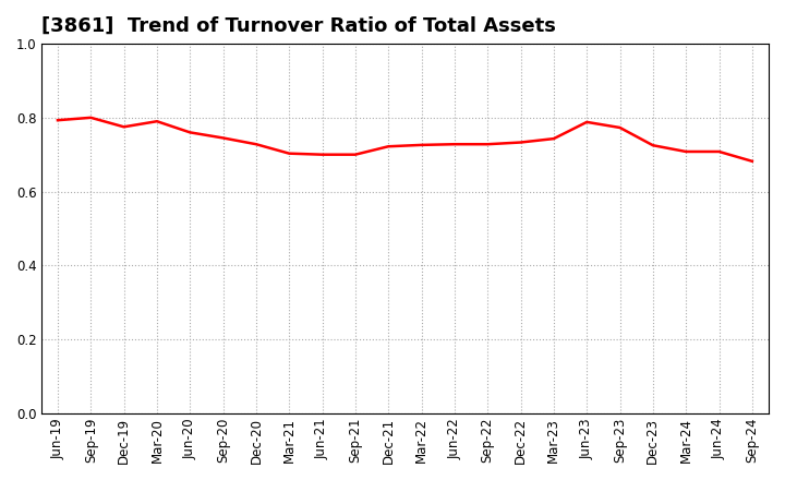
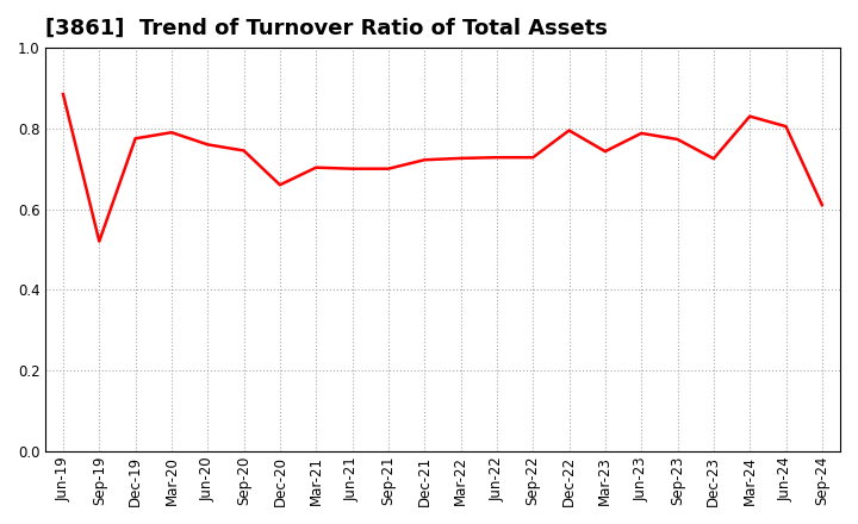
Jun-19: 0.793 -> 0.885
Sep-19: 0.800 -> 0.520
Dec-20: 0.728 -> 0.660
Dec-22: 0.733 -> 0.795
Mar-24: 0.708 -> 0.830
Jun-24: 0.708 -> 0.805
Sep-24: 0.682 -> 0.610
